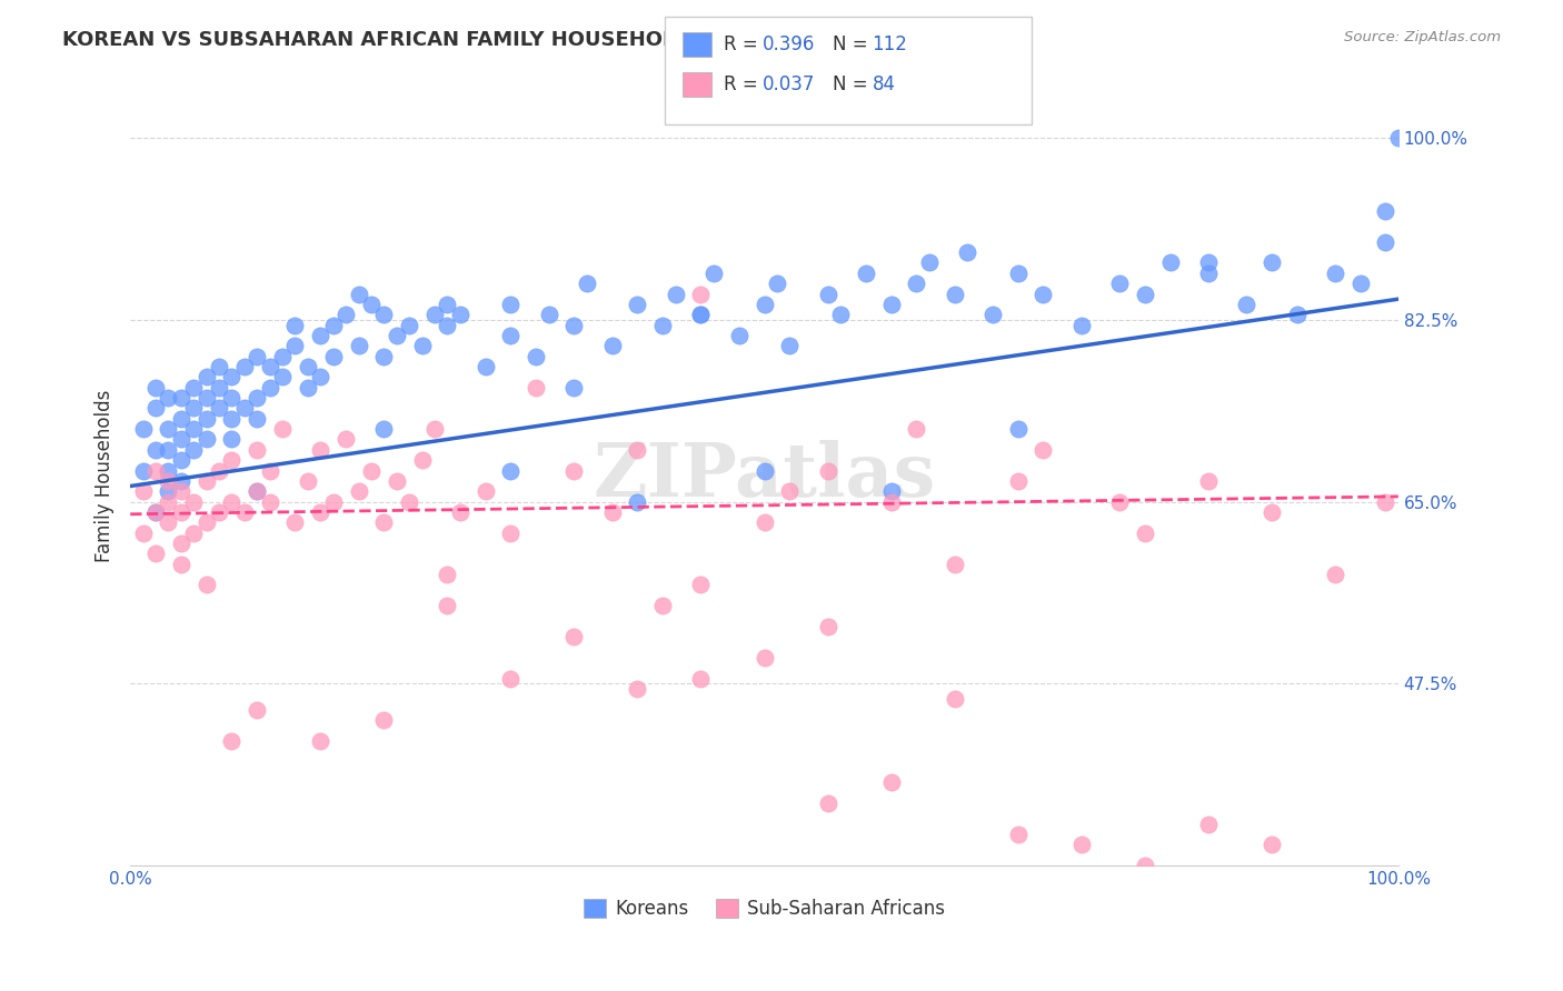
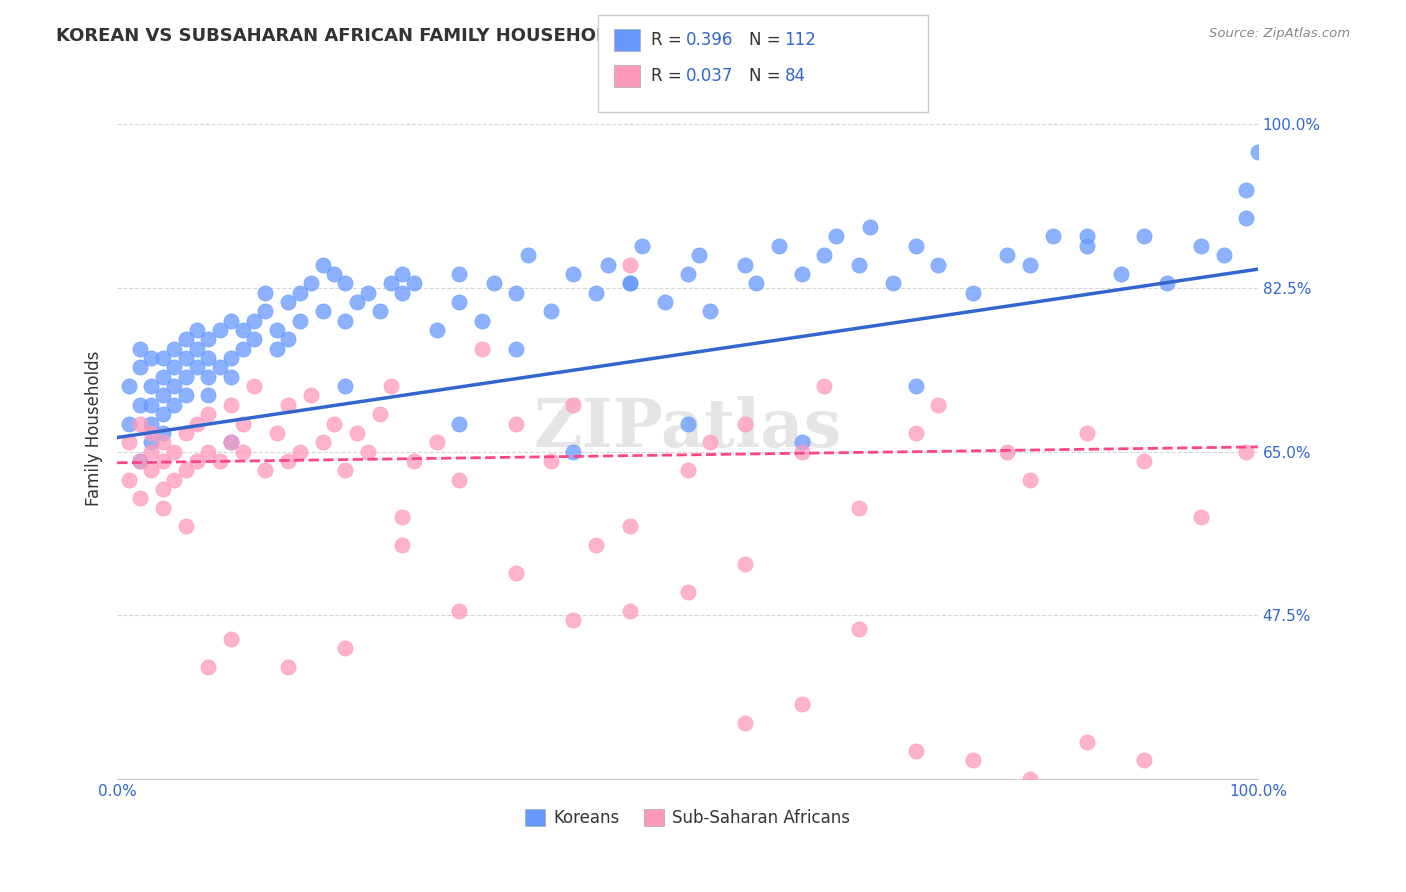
Koreans/100.0%: 100% -> 97%
